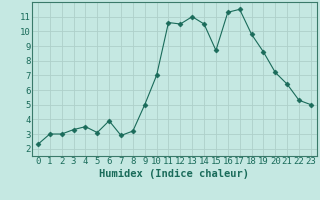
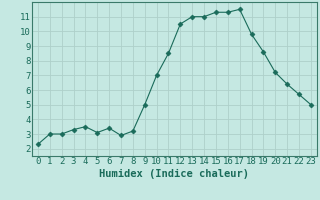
6: 3.9 -> 3.4
11: 10.6 -> 8.5
14: 10.5 -> 11.0
15: 8.7 -> 11.3
22: 5.3 -> 5.7
